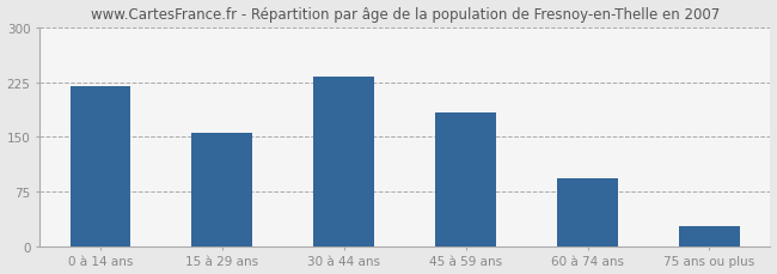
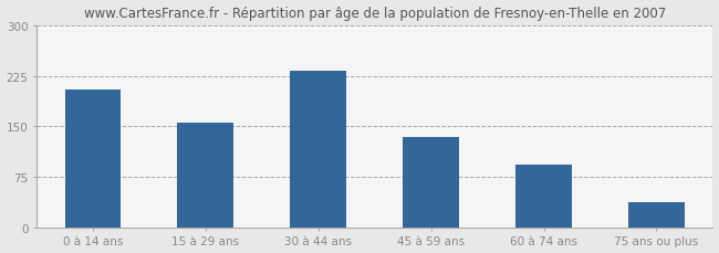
0 à 14 ans: 220 -> 204
45 à 59 ans: 183 -> 134
75 ans ou plus: 28 -> 38
